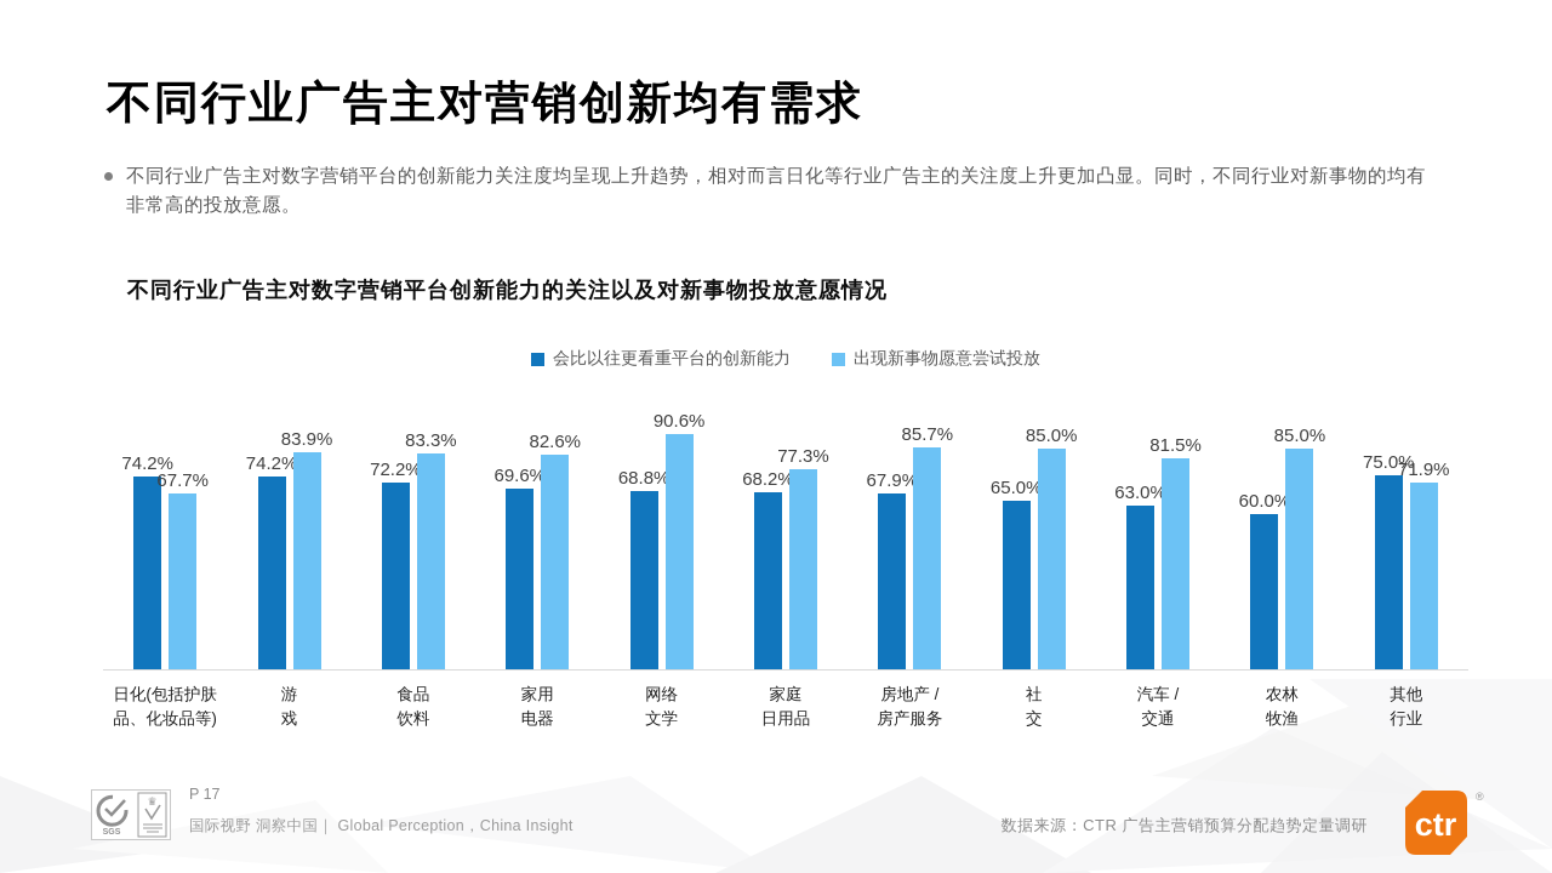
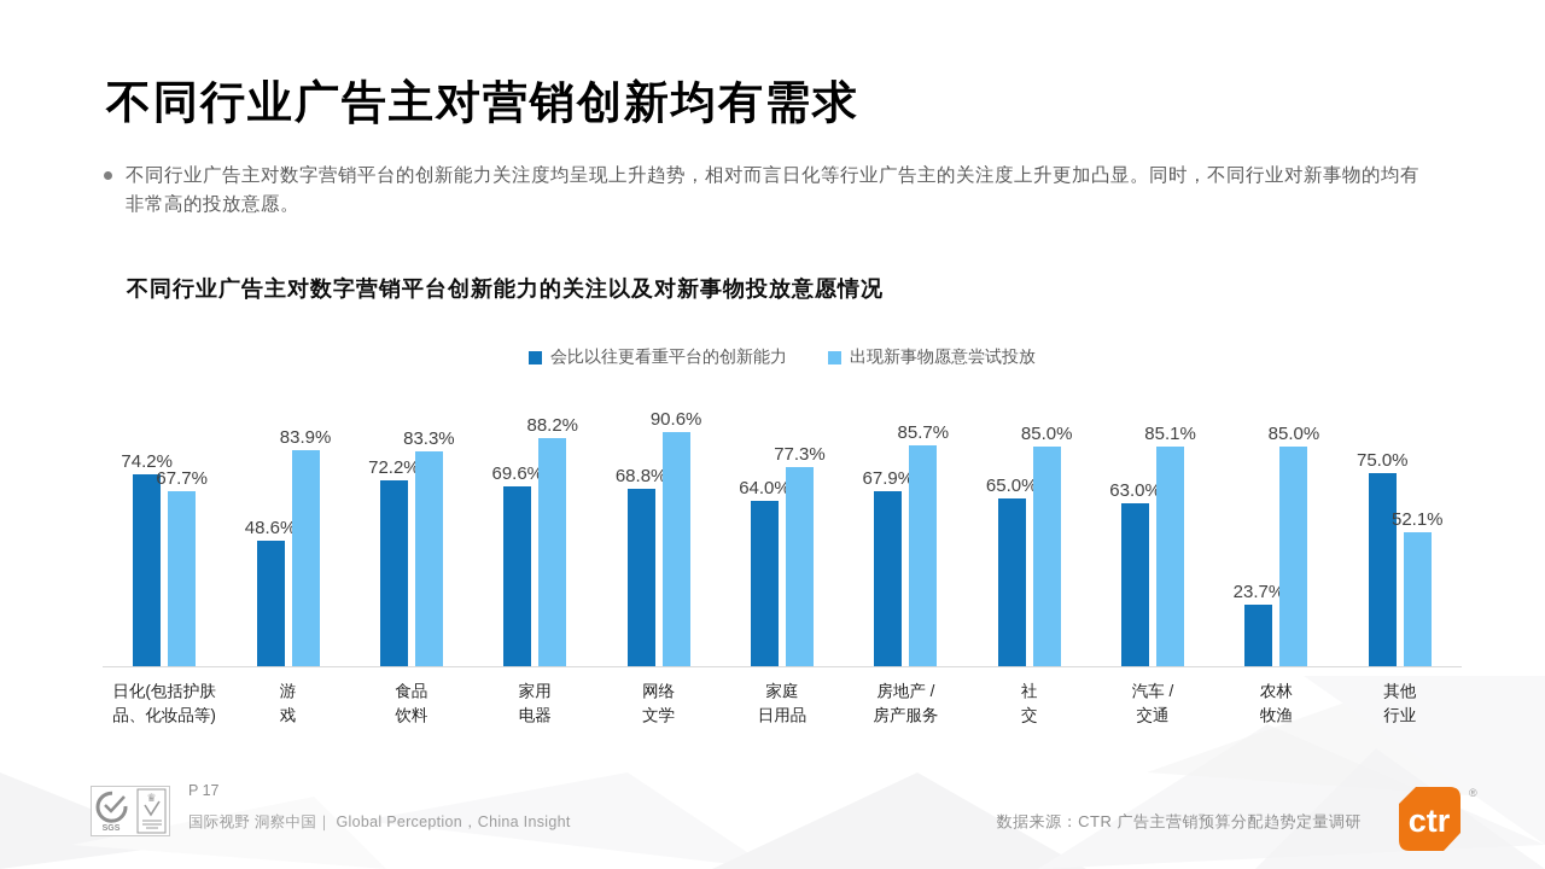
会比以往更看重平台的创新能力/游 戏: 74.2% -> 48.6%
出现新事物愿意尝试投放/家用 电器: 82.6% -> 88.2%
会比以往更看重平台的创新能力/家庭 日用品: 68.2% -> 64.0%
出现新事物愿意尝试投放/汽车 / 交通: 81.5% -> 85.1%
会比以往更看重平台的创新能力/农林 牧渔: 60.0% -> 23.7%
出现新事物愿意尝试投放/其他 行业: 71.9% -> 52.1%
